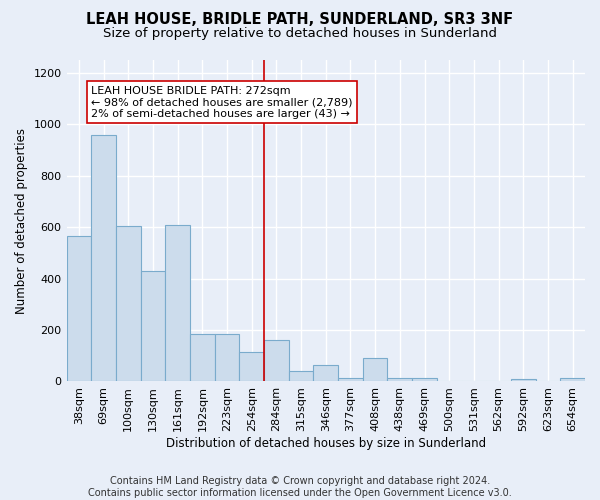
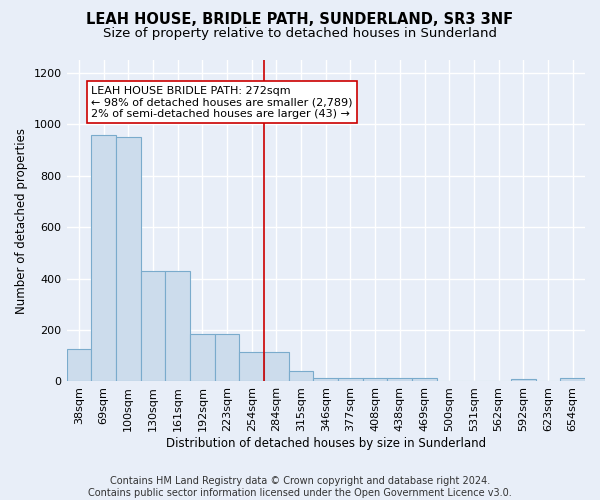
38sqm: 565 -> 125
100sqm: 605 -> 950
161sqm: 610 -> 430
284sqm: 160 -> 115
346sqm: 65 -> 14
408sqm: 90 -> 14
